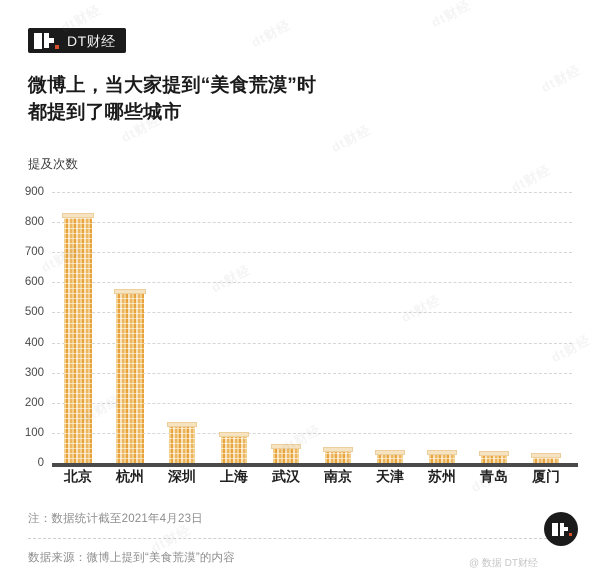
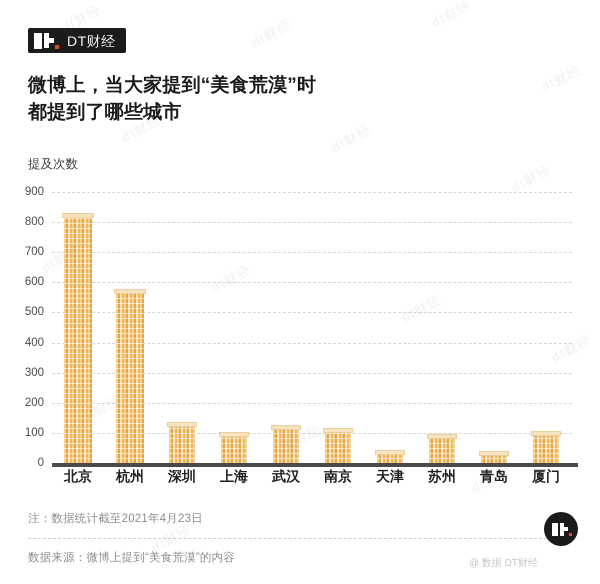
武汉: 50 -> 110
南京: 40 -> 100
苏州: 20 -> 80
厦门: 20 -> 90
